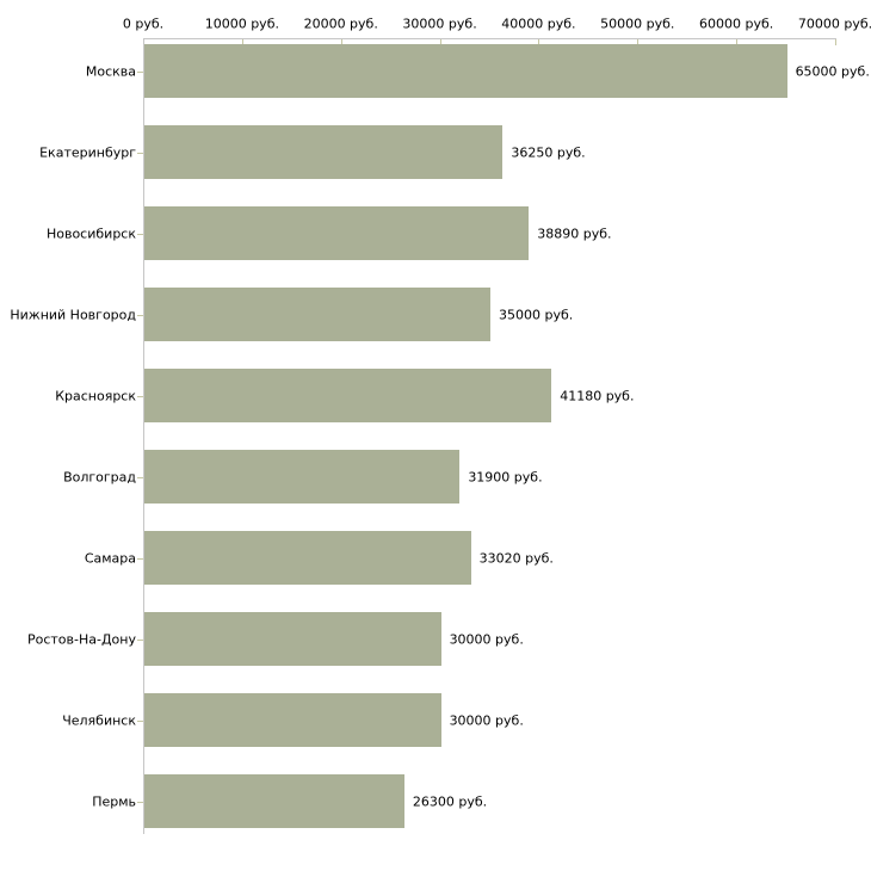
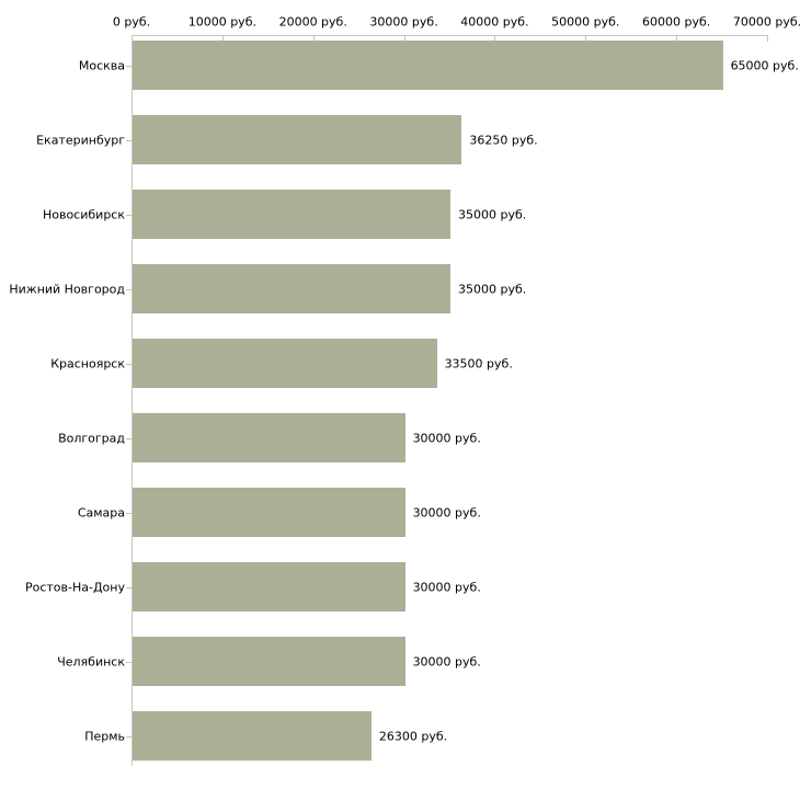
Новосибирск: 38890 -> 35000
Красноярск: 41180 -> 33500
Волгоград: 31900 -> 30000
Самара: 33020 -> 30000
